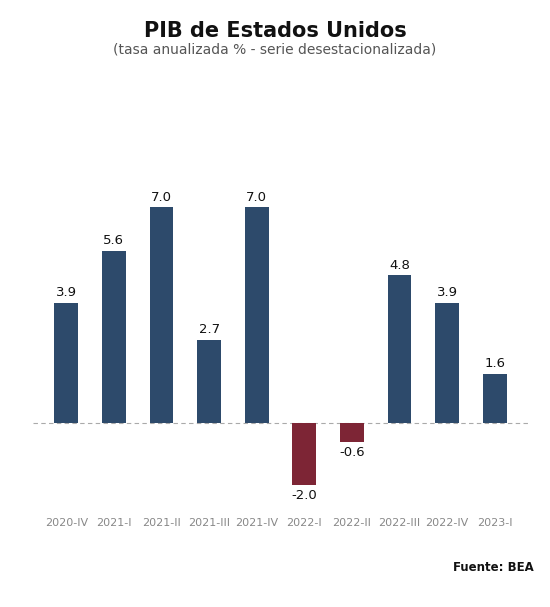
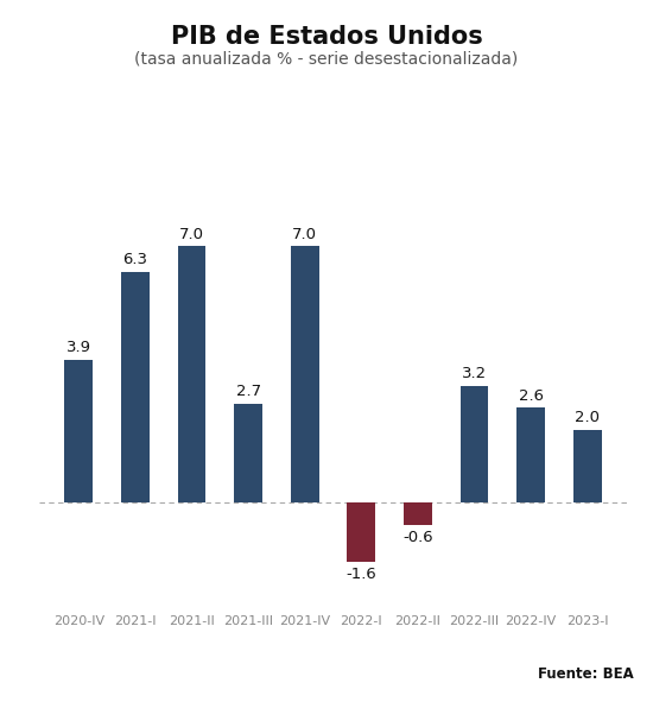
2021-I: 5.6 -> 6.3
2022-I: -2.0 -> -1.6
2022-III: 4.8 -> 3.2
2022-IV: 3.9 -> 2.6
2023-I: 1.6 -> 2.0
